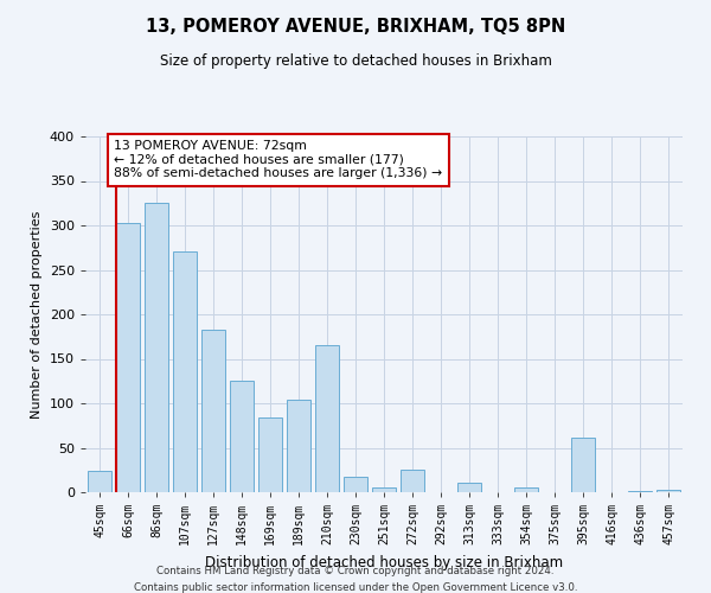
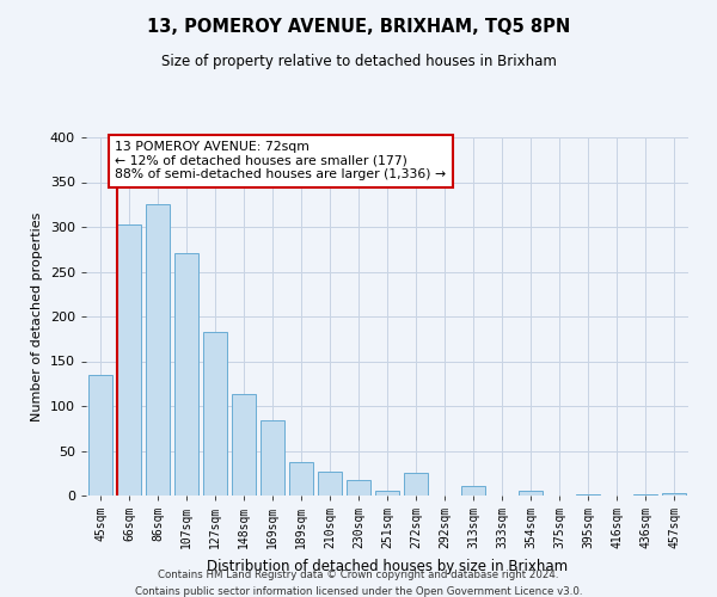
45sqm: 24 -> 135
148sqm: 126 -> 113
189sqm: 104 -> 37
210sqm: 166 -> 27
395sqm: 62 -> 2
